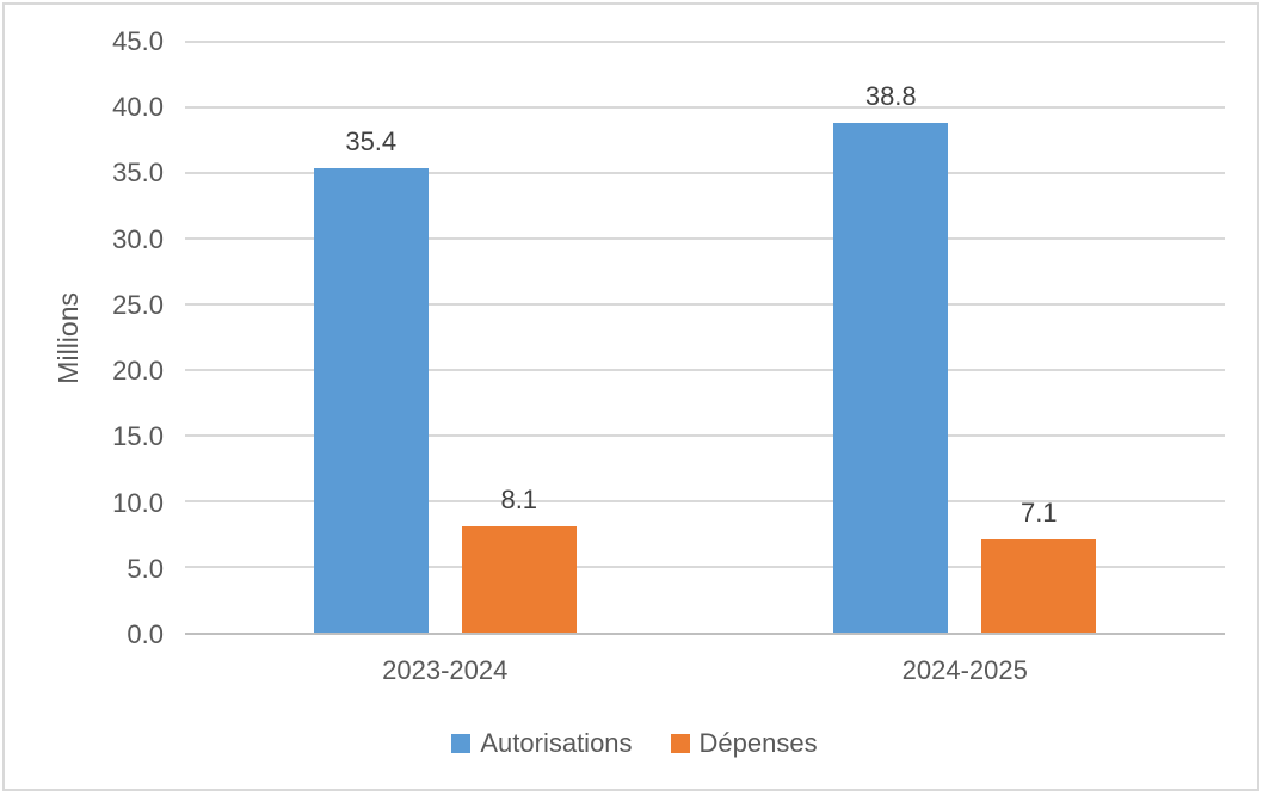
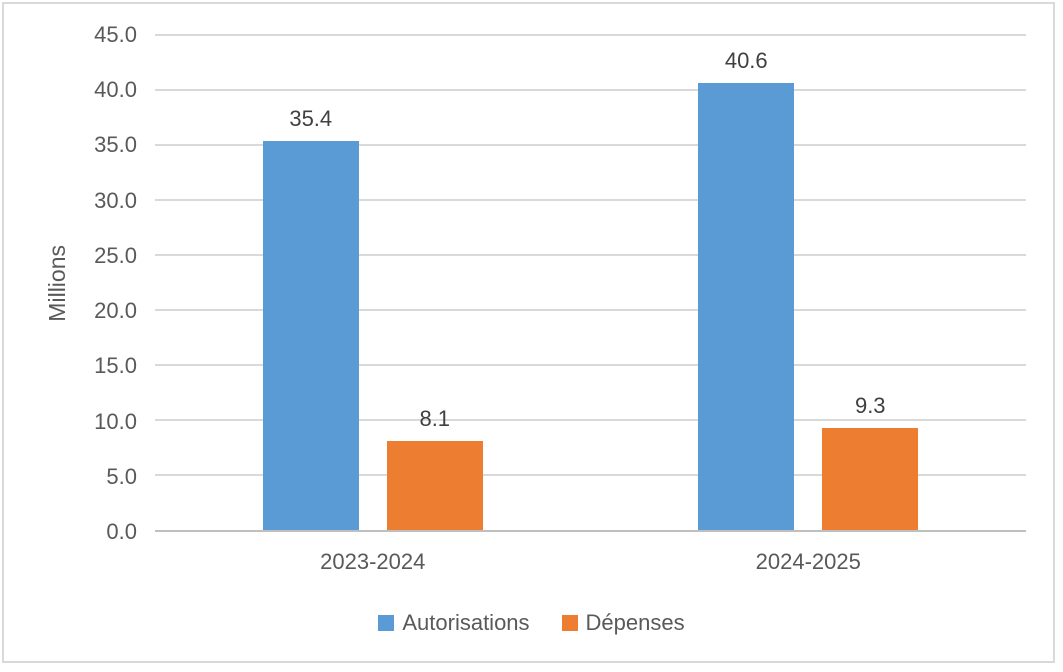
Autorisations/2024-2025: 38.8 -> 40.6
Dépenses/2024-2025: 7.1 -> 9.3
